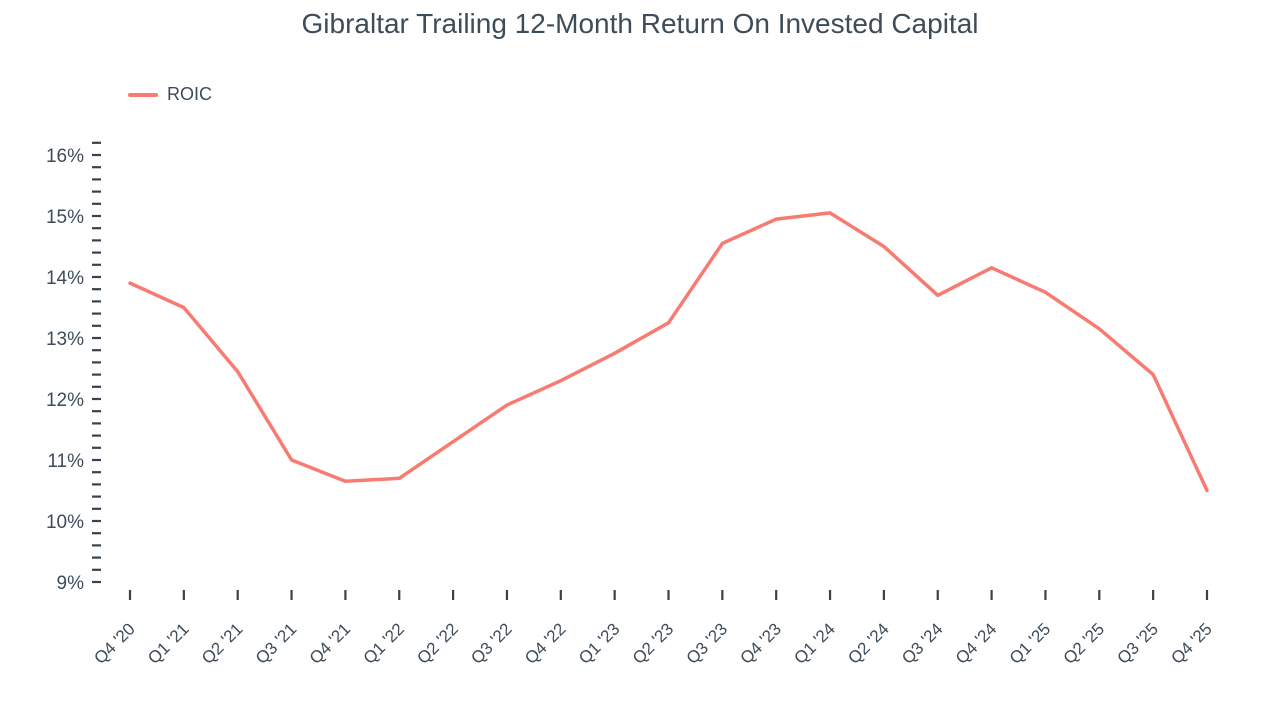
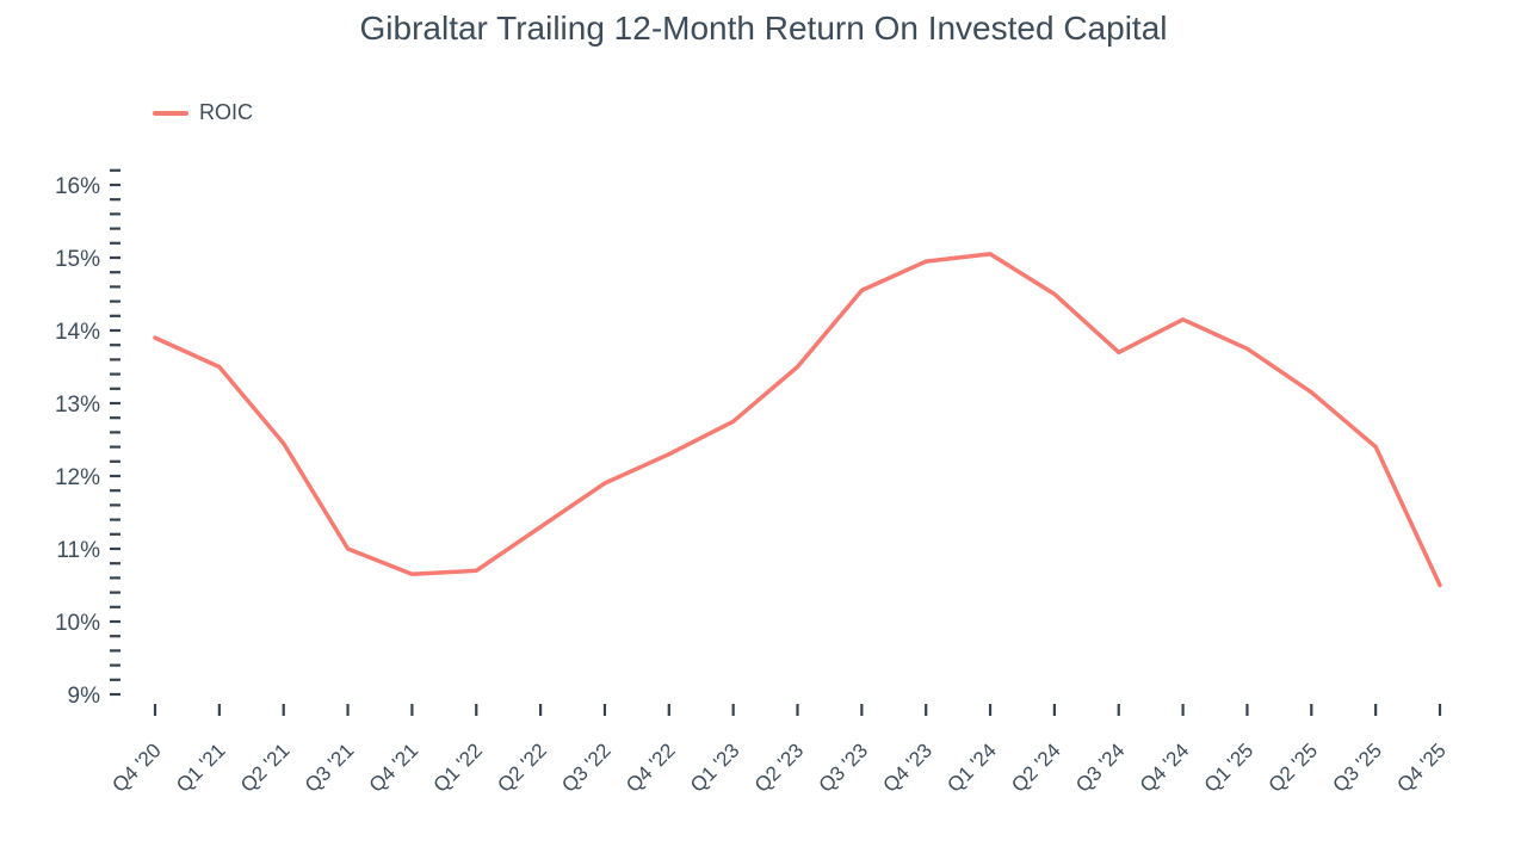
Q2 '23: 13.2% -> 13.5%
